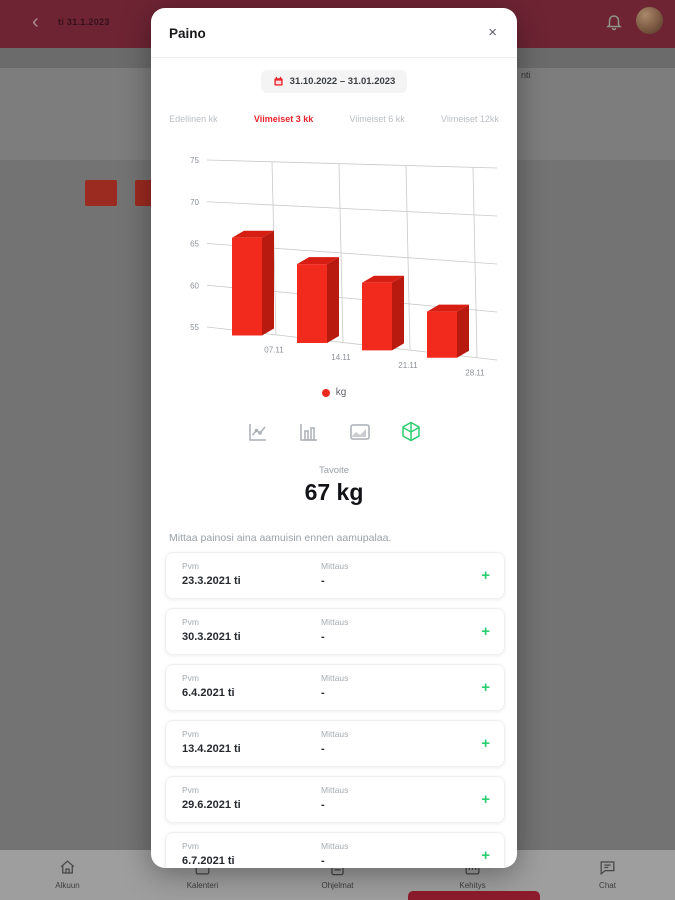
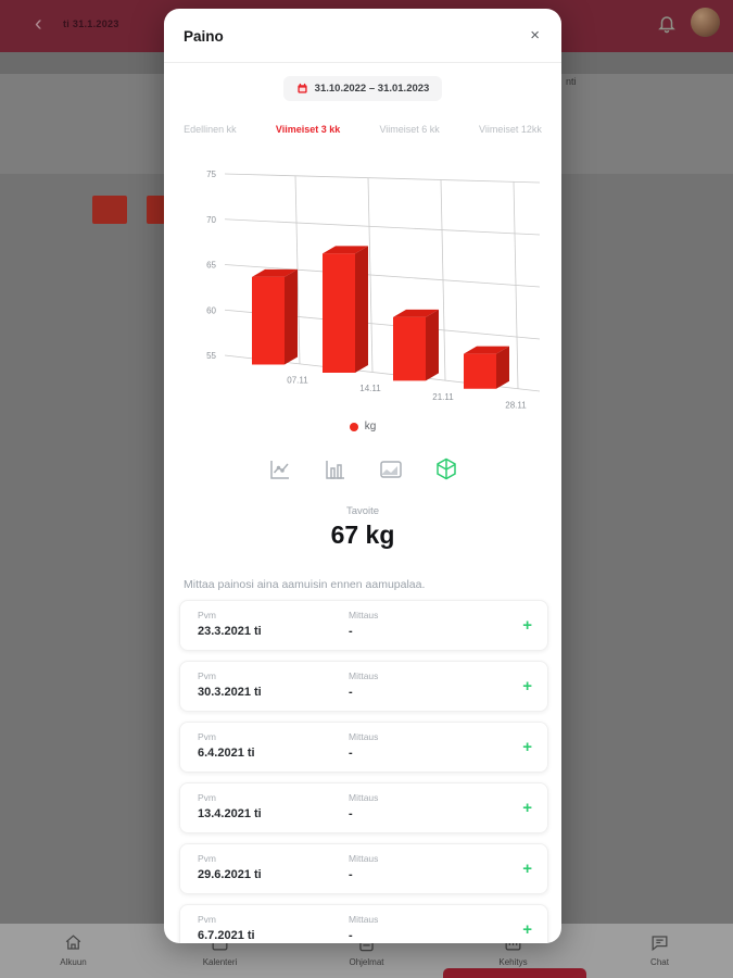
07.11: 66 -> 64
14.11: 64 -> 67
21.11: 62 -> 61
28.11: 60 -> 58
